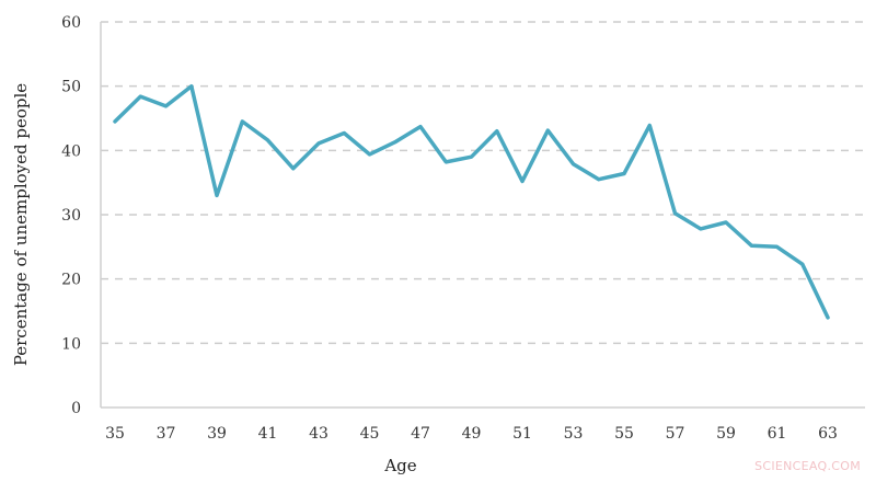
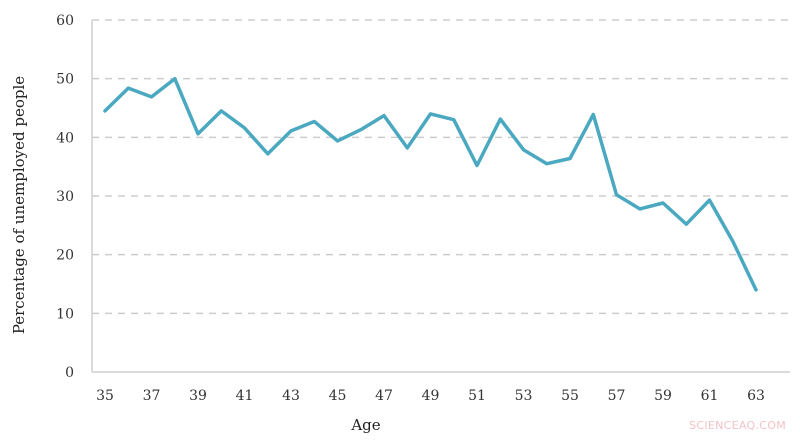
39: 33 -> 41
49: 39 -> 44
61: 25 -> 29
